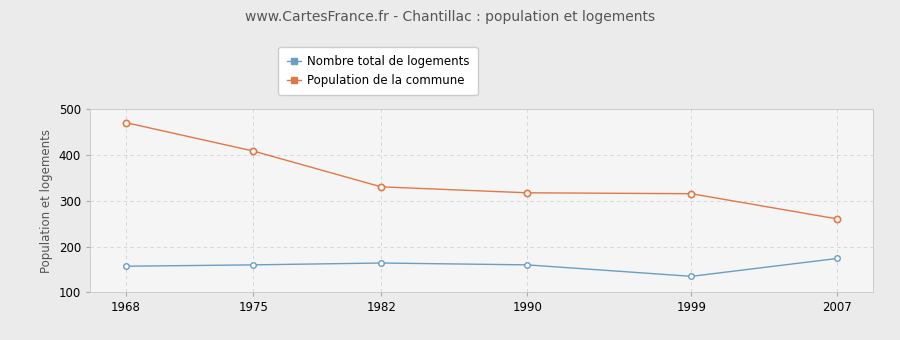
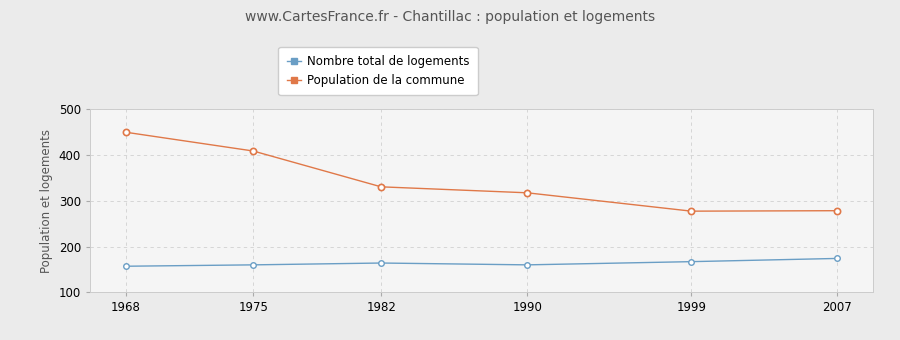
Population de la commune/1968: 470 -> 449
Nombre total de logements/1999: 135 -> 167
Population de la commune/1999: 315 -> 277
Population de la commune/2007: 260 -> 278
